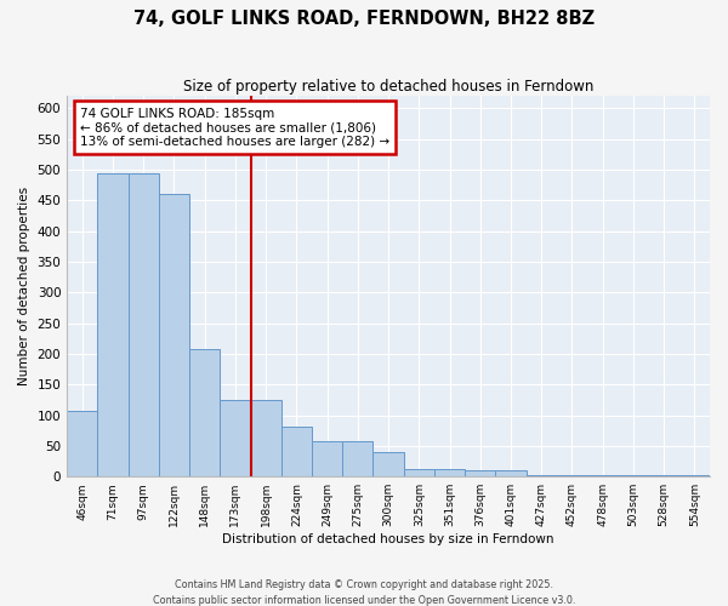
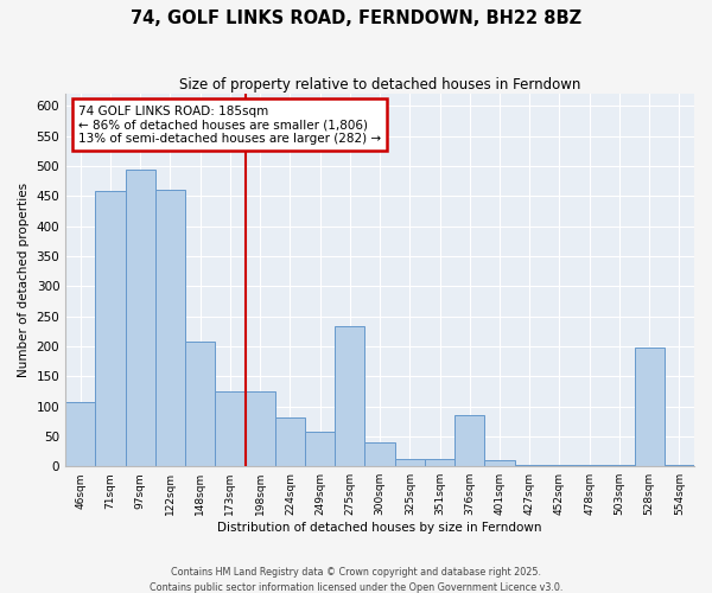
71sqm: 493 -> 458
275sqm: 57 -> 234
376sqm: 10 -> 86
528sqm: 3 -> 198
